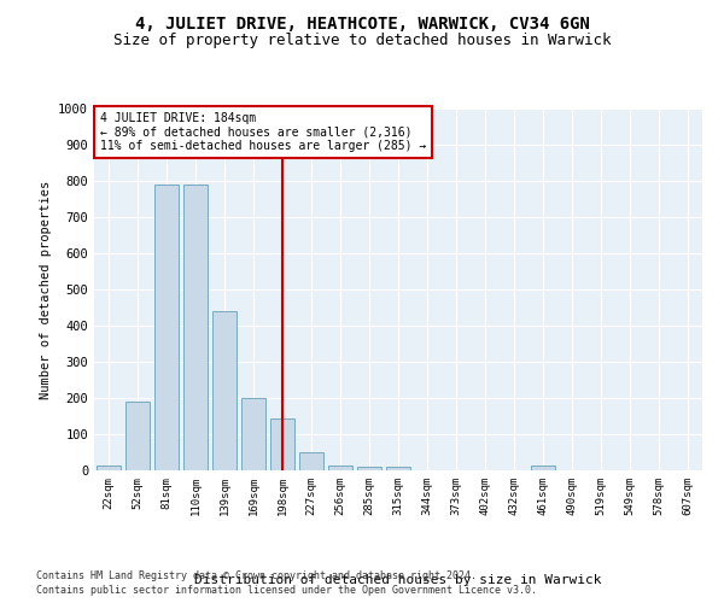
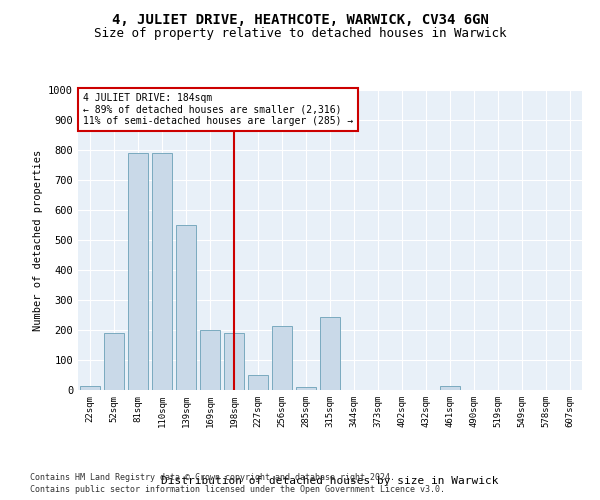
139sqm: 440 -> 550
198sqm: 145 -> 190
256sqm: 15 -> 215
315sqm: 10 -> 245
